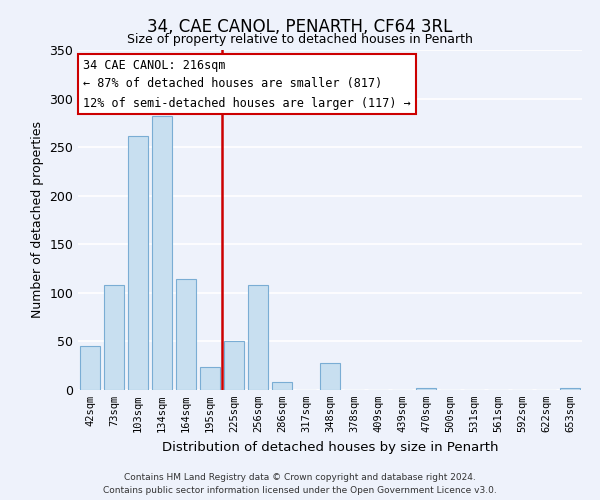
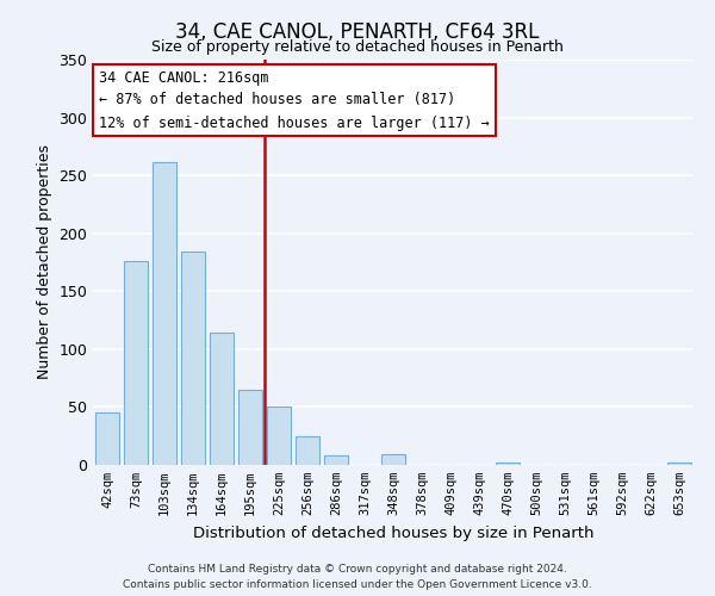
73sqm: 108 -> 176
134sqm: 282 -> 184
195sqm: 24 -> 65
256sqm: 108 -> 25
348sqm: 28 -> 9
